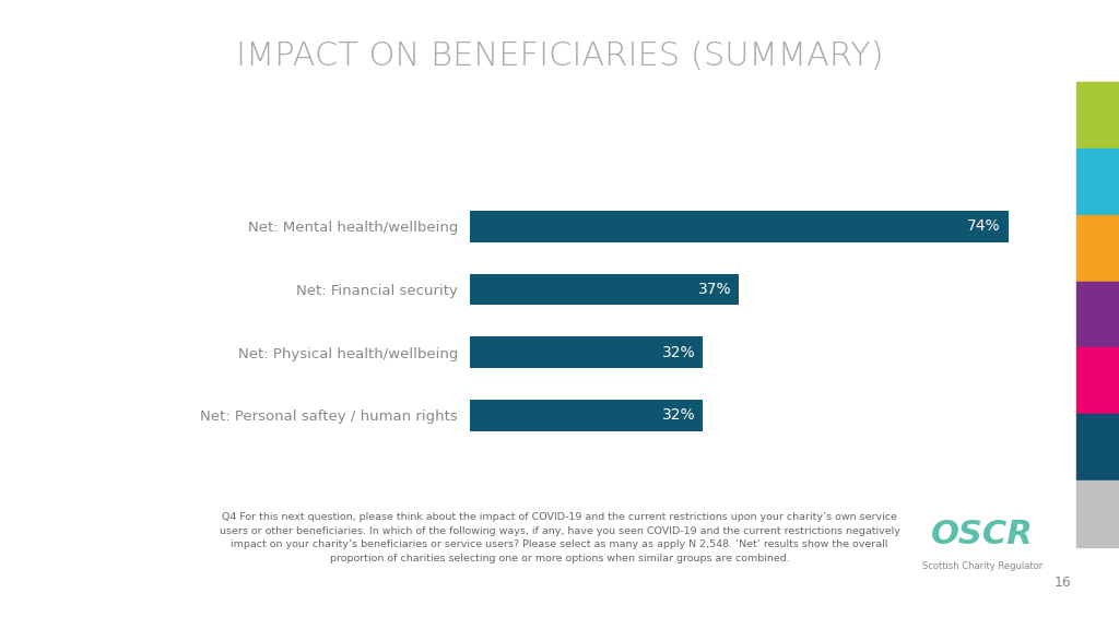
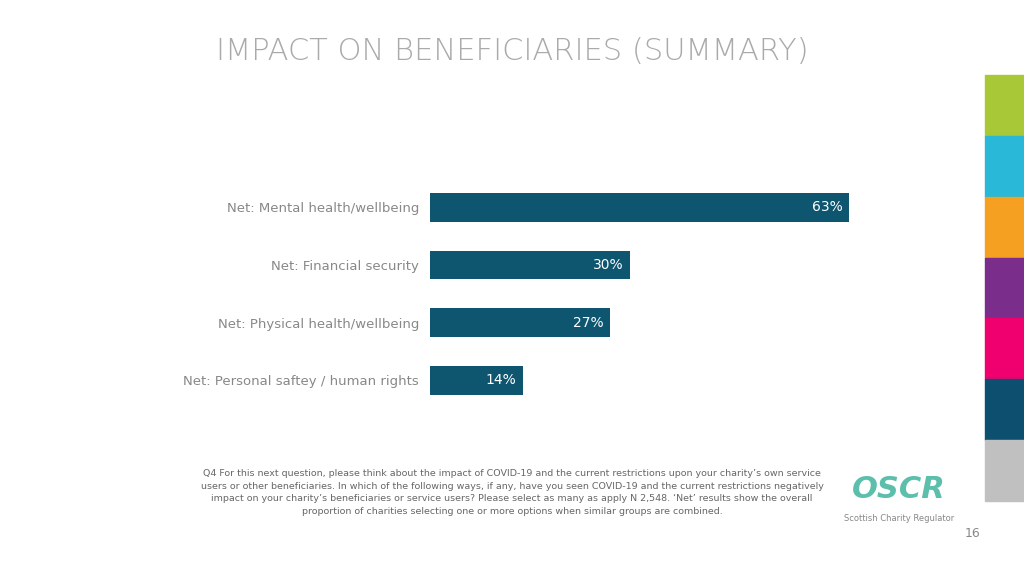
Net: Mental health/wellbeing: 74% -> 63%
Net: Financial security: 37% -> 30%
Net: Physical health/wellbeing: 32% -> 27%
Net: Personal saftey / human rights: 32% -> 14%
